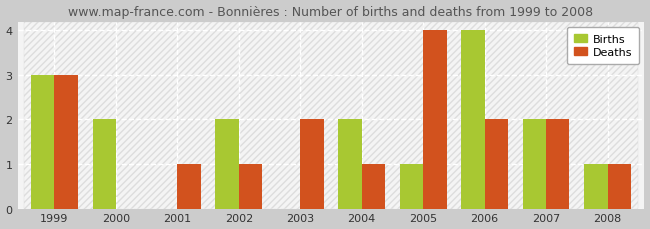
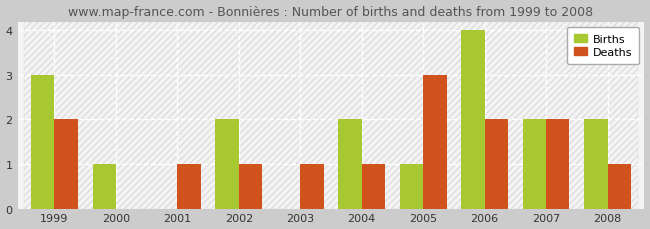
Deaths/1999: 3 -> 2
Births/2000: 2 -> 1
Deaths/2003: 2 -> 1
Deaths/2005: 4 -> 3
Births/2008: 1 -> 2
